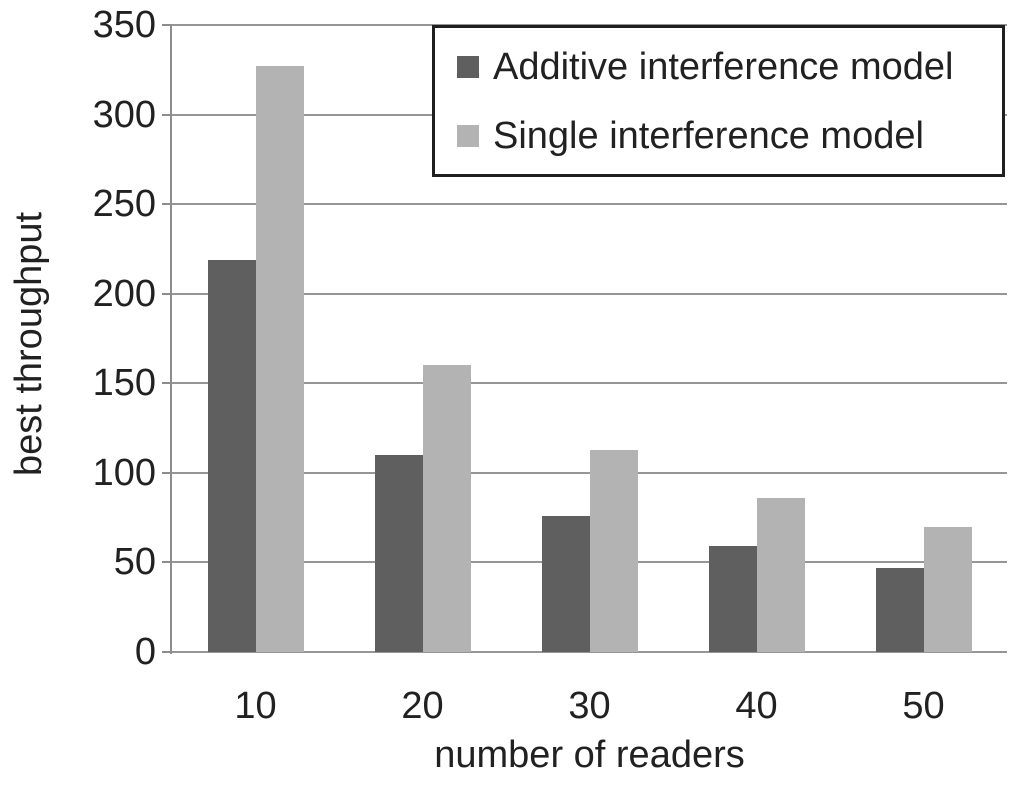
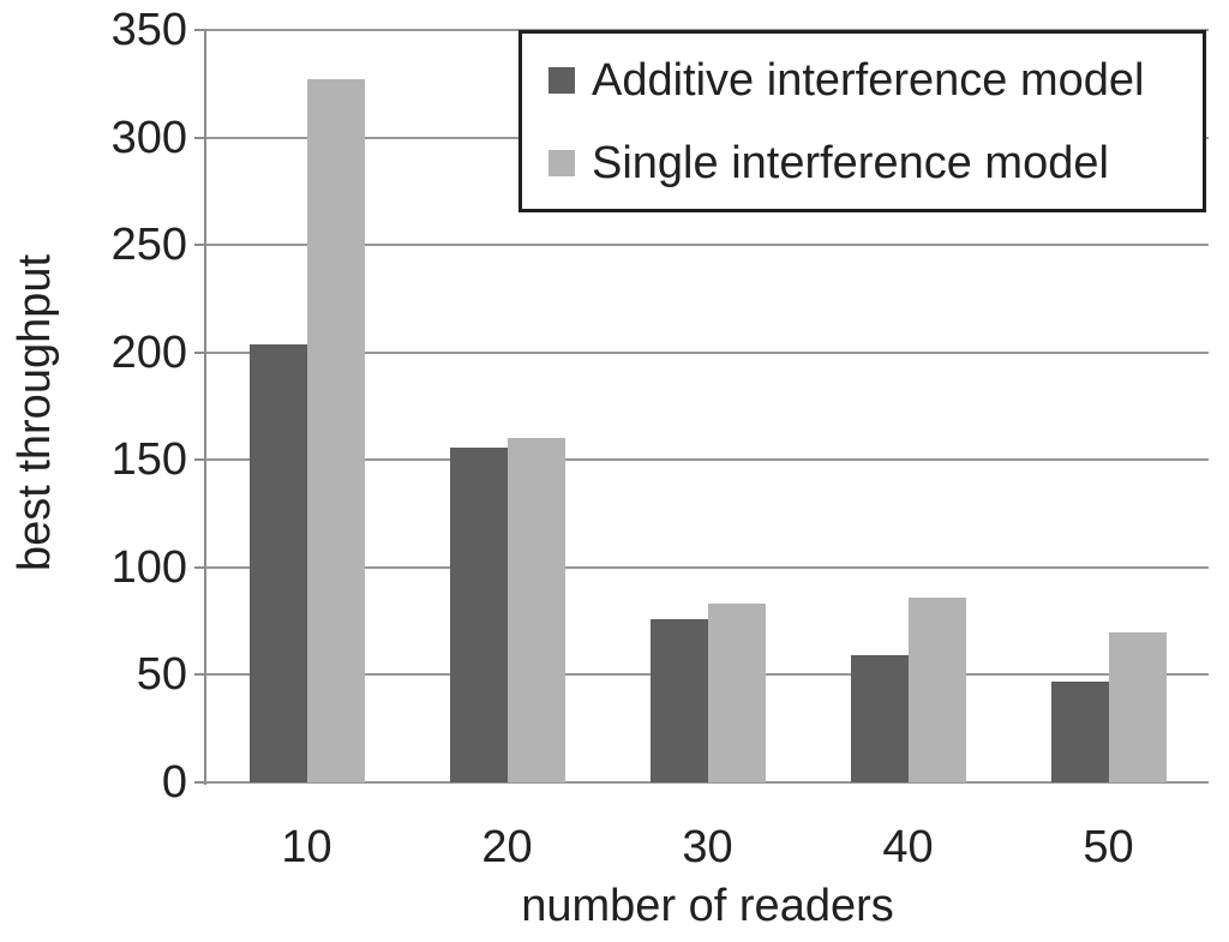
Additive interference model/10: 219 -> 204
Additive interference model/20: 110 -> 156
Single interference model/30: 113 -> 83
